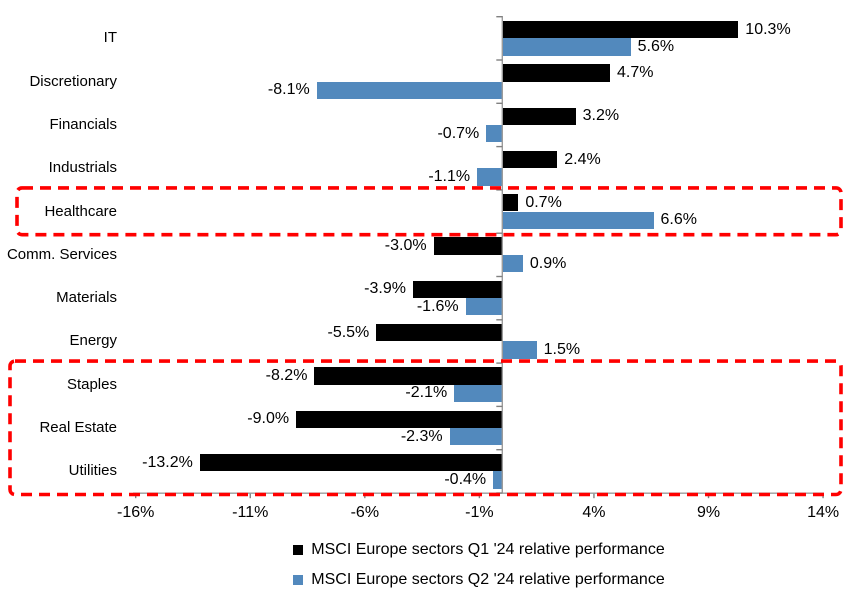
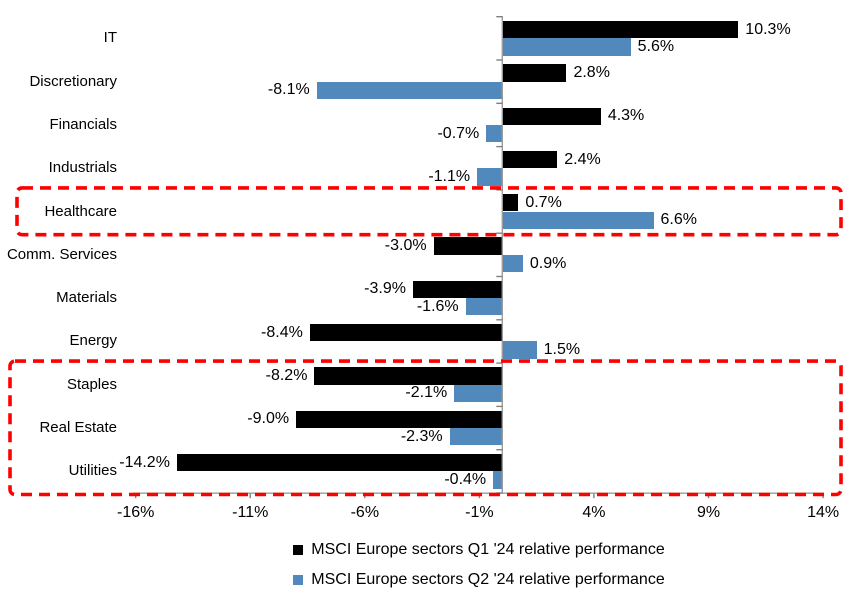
MSCI Europe sectors Q1 '24 relative performance/Discretionary: 4.7% -> 2.8%
MSCI Europe sectors Q1 '24 relative performance/Financials: 3.2% -> 4.3%
MSCI Europe sectors Q1 '24 relative performance/Energy: -5.5% -> -8.4%
MSCI Europe sectors Q1 '24 relative performance/Utilities: -13.2% -> -14.2%
